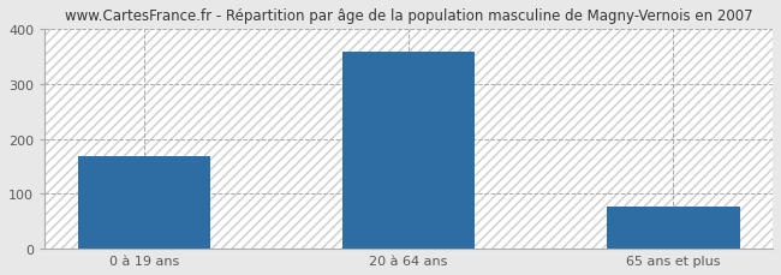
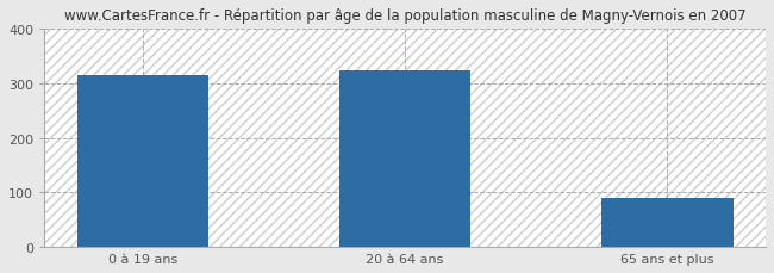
0 à 19 ans: 168 -> 315
20 à 64 ans: 358 -> 325
65 ans et plus: 76 -> 90
